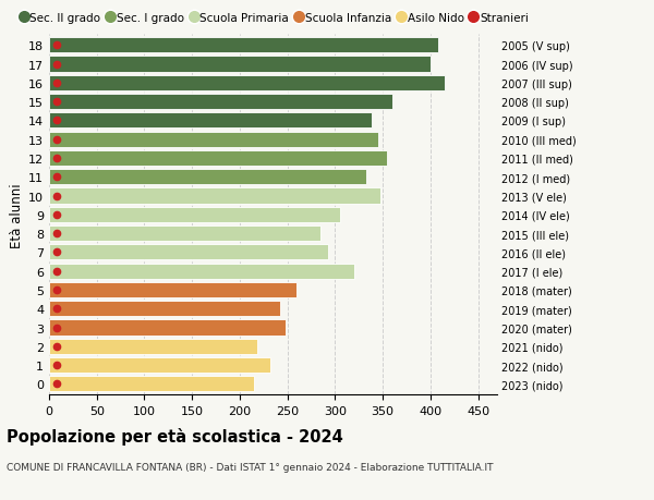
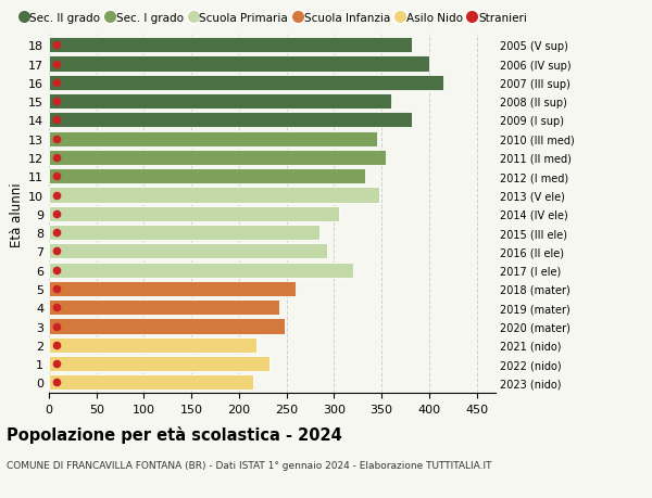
18: 408 -> 382
14: 338 -> 382
